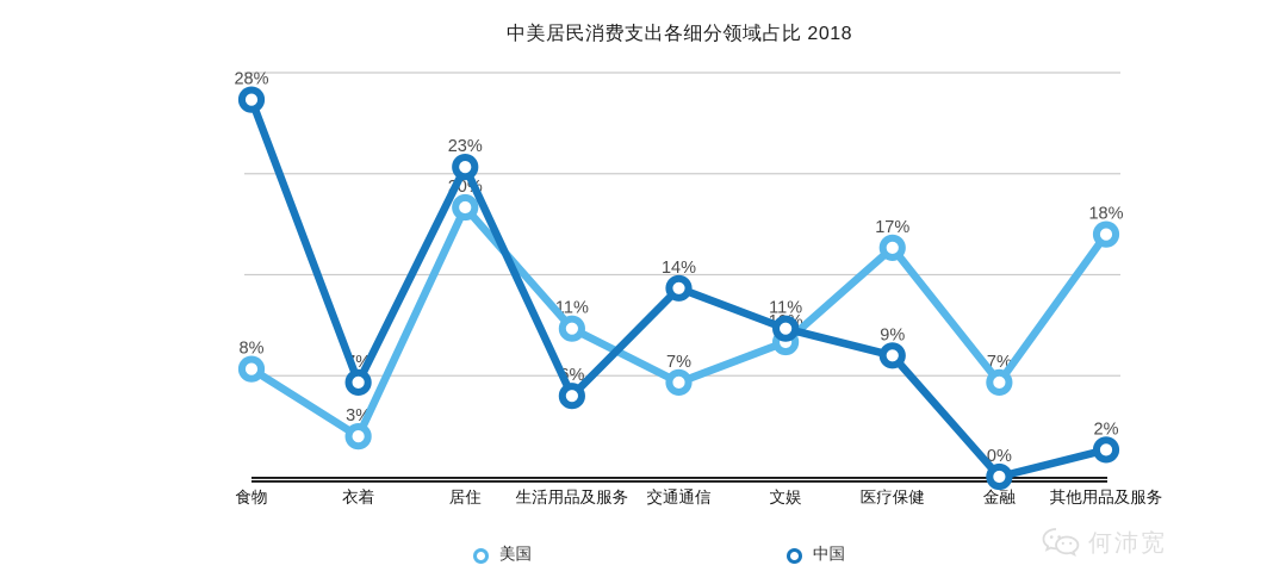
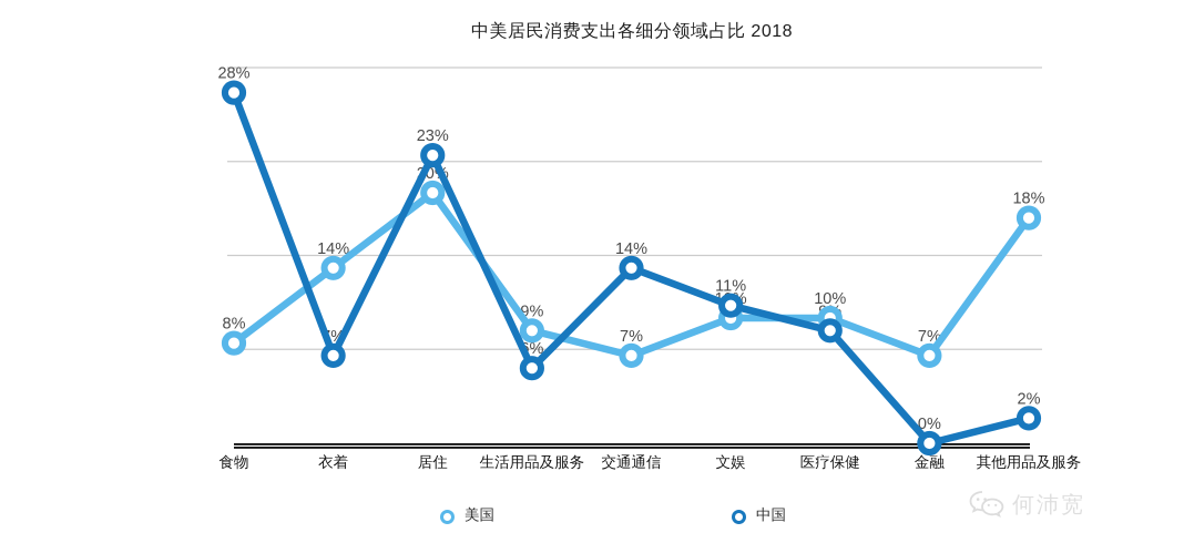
美国/衣着: 3% -> 14%
美国/生活用品及服务: 11% -> 9%
美国/医疗保健: 17% -> 10%
